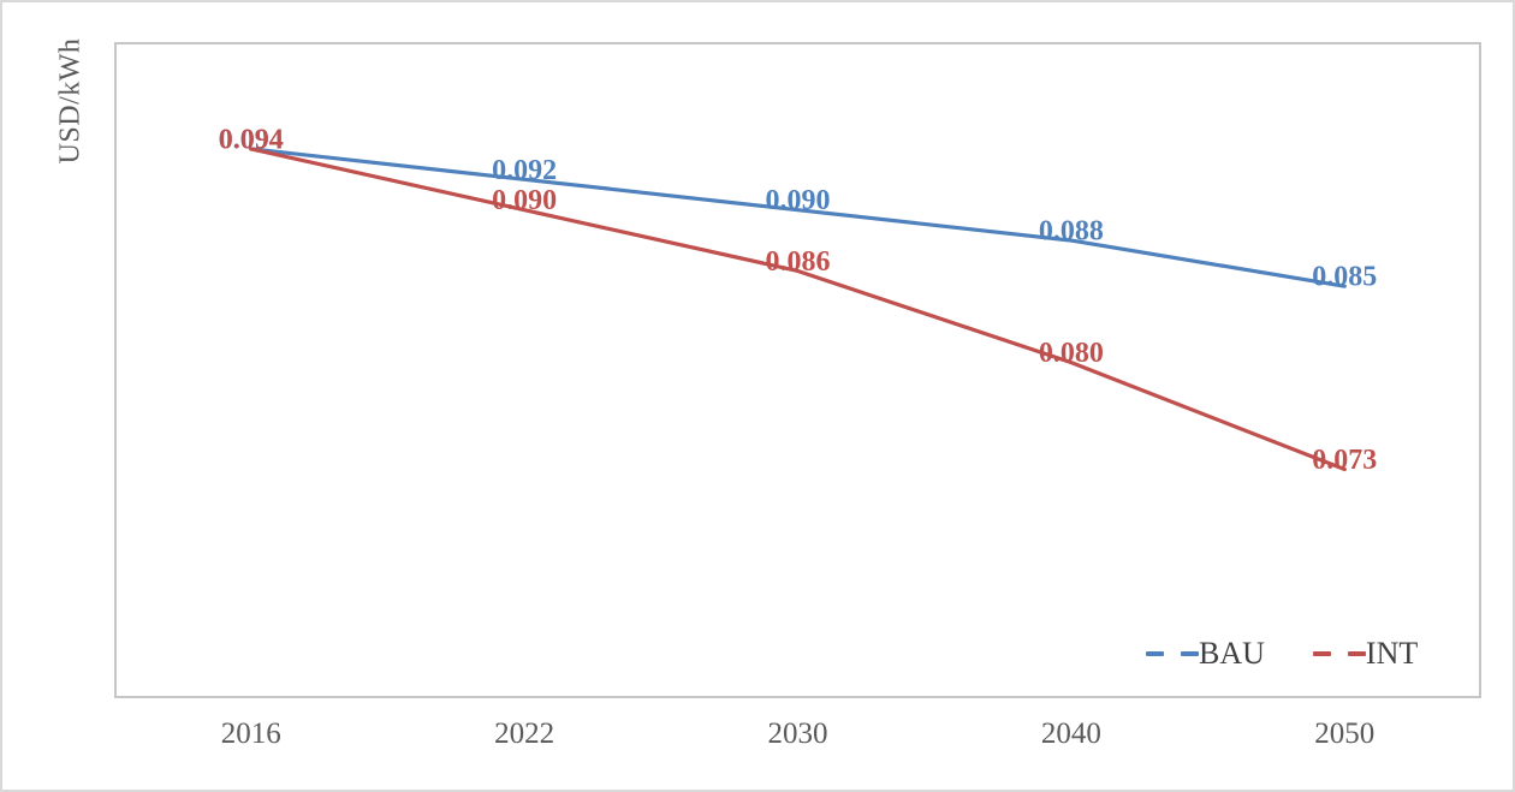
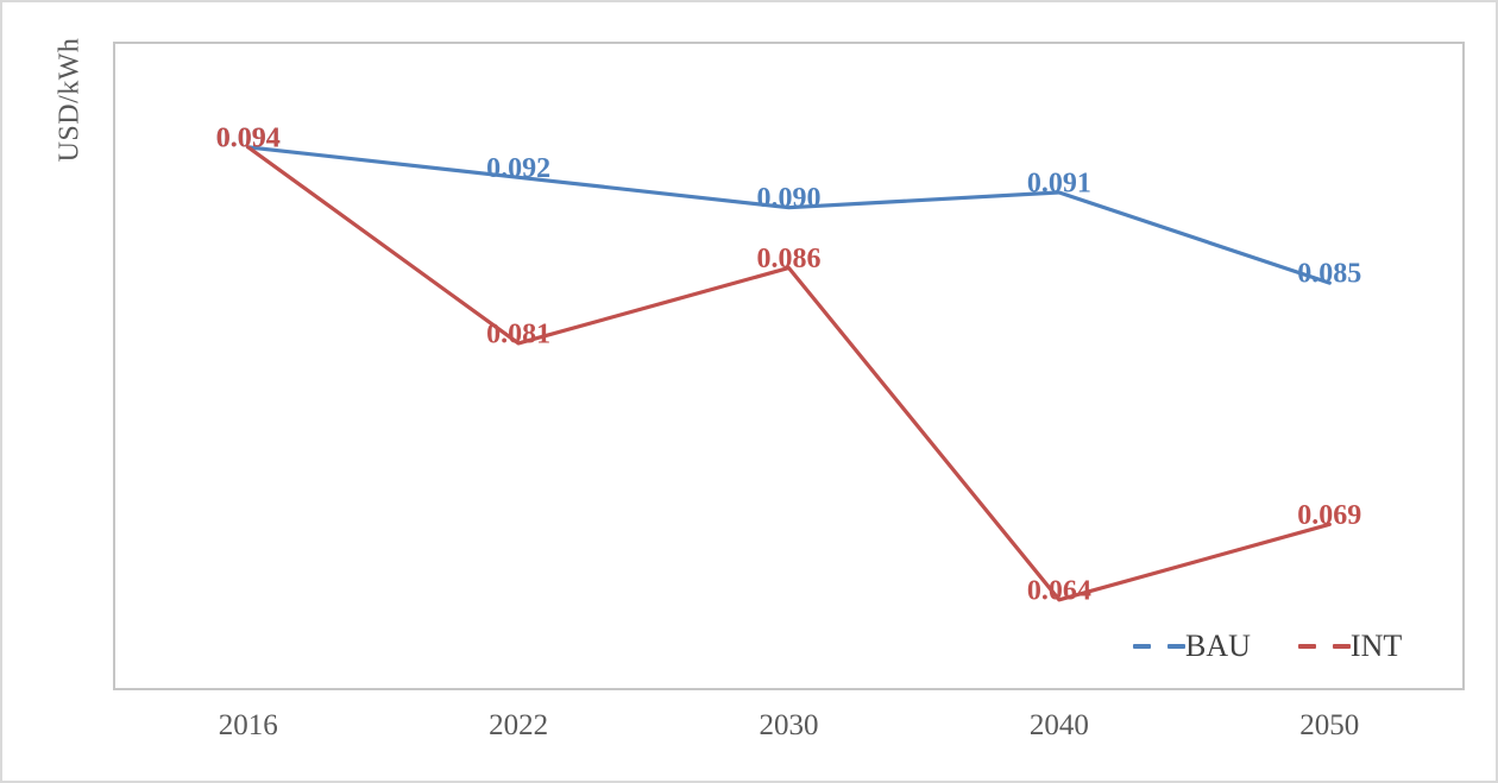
INT/2022: 0.090 -> 0.081
BAU/2040: 0.088 -> 0.091
INT/2040: 0.080 -> 0.064
INT/2050: 0.073 -> 0.069
